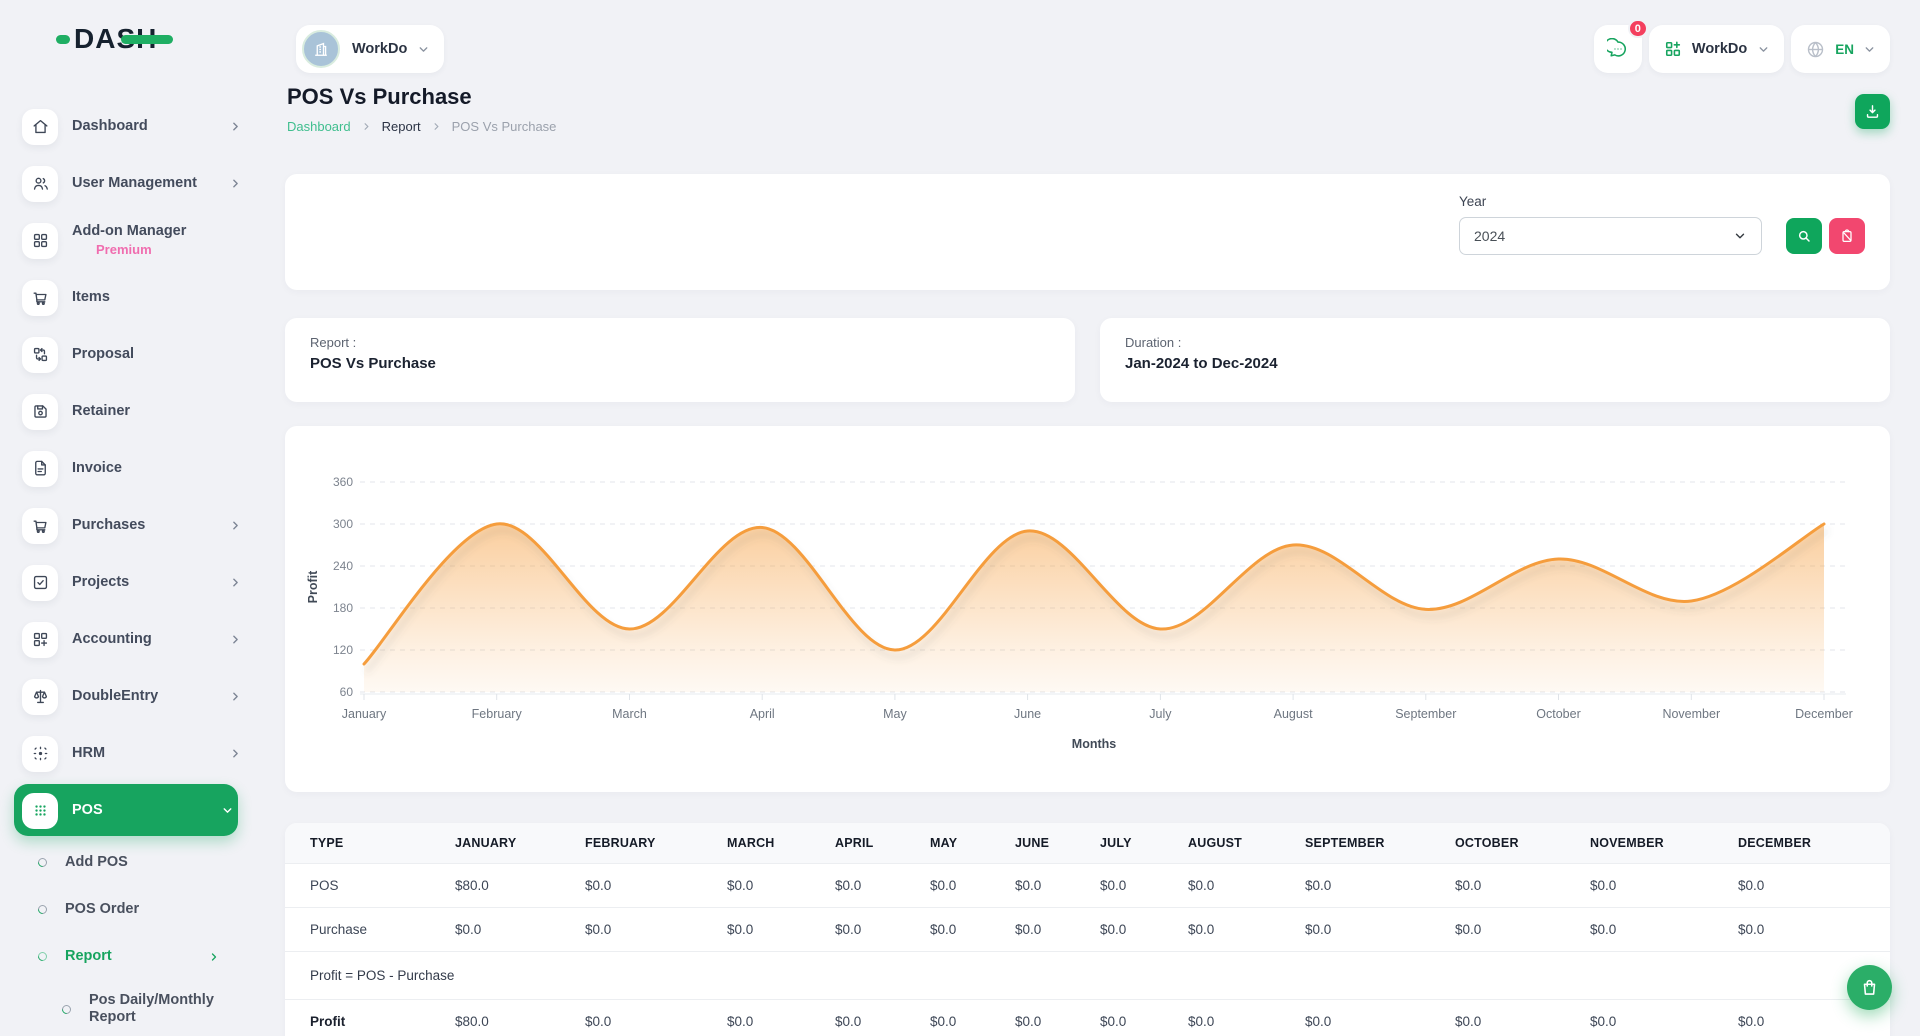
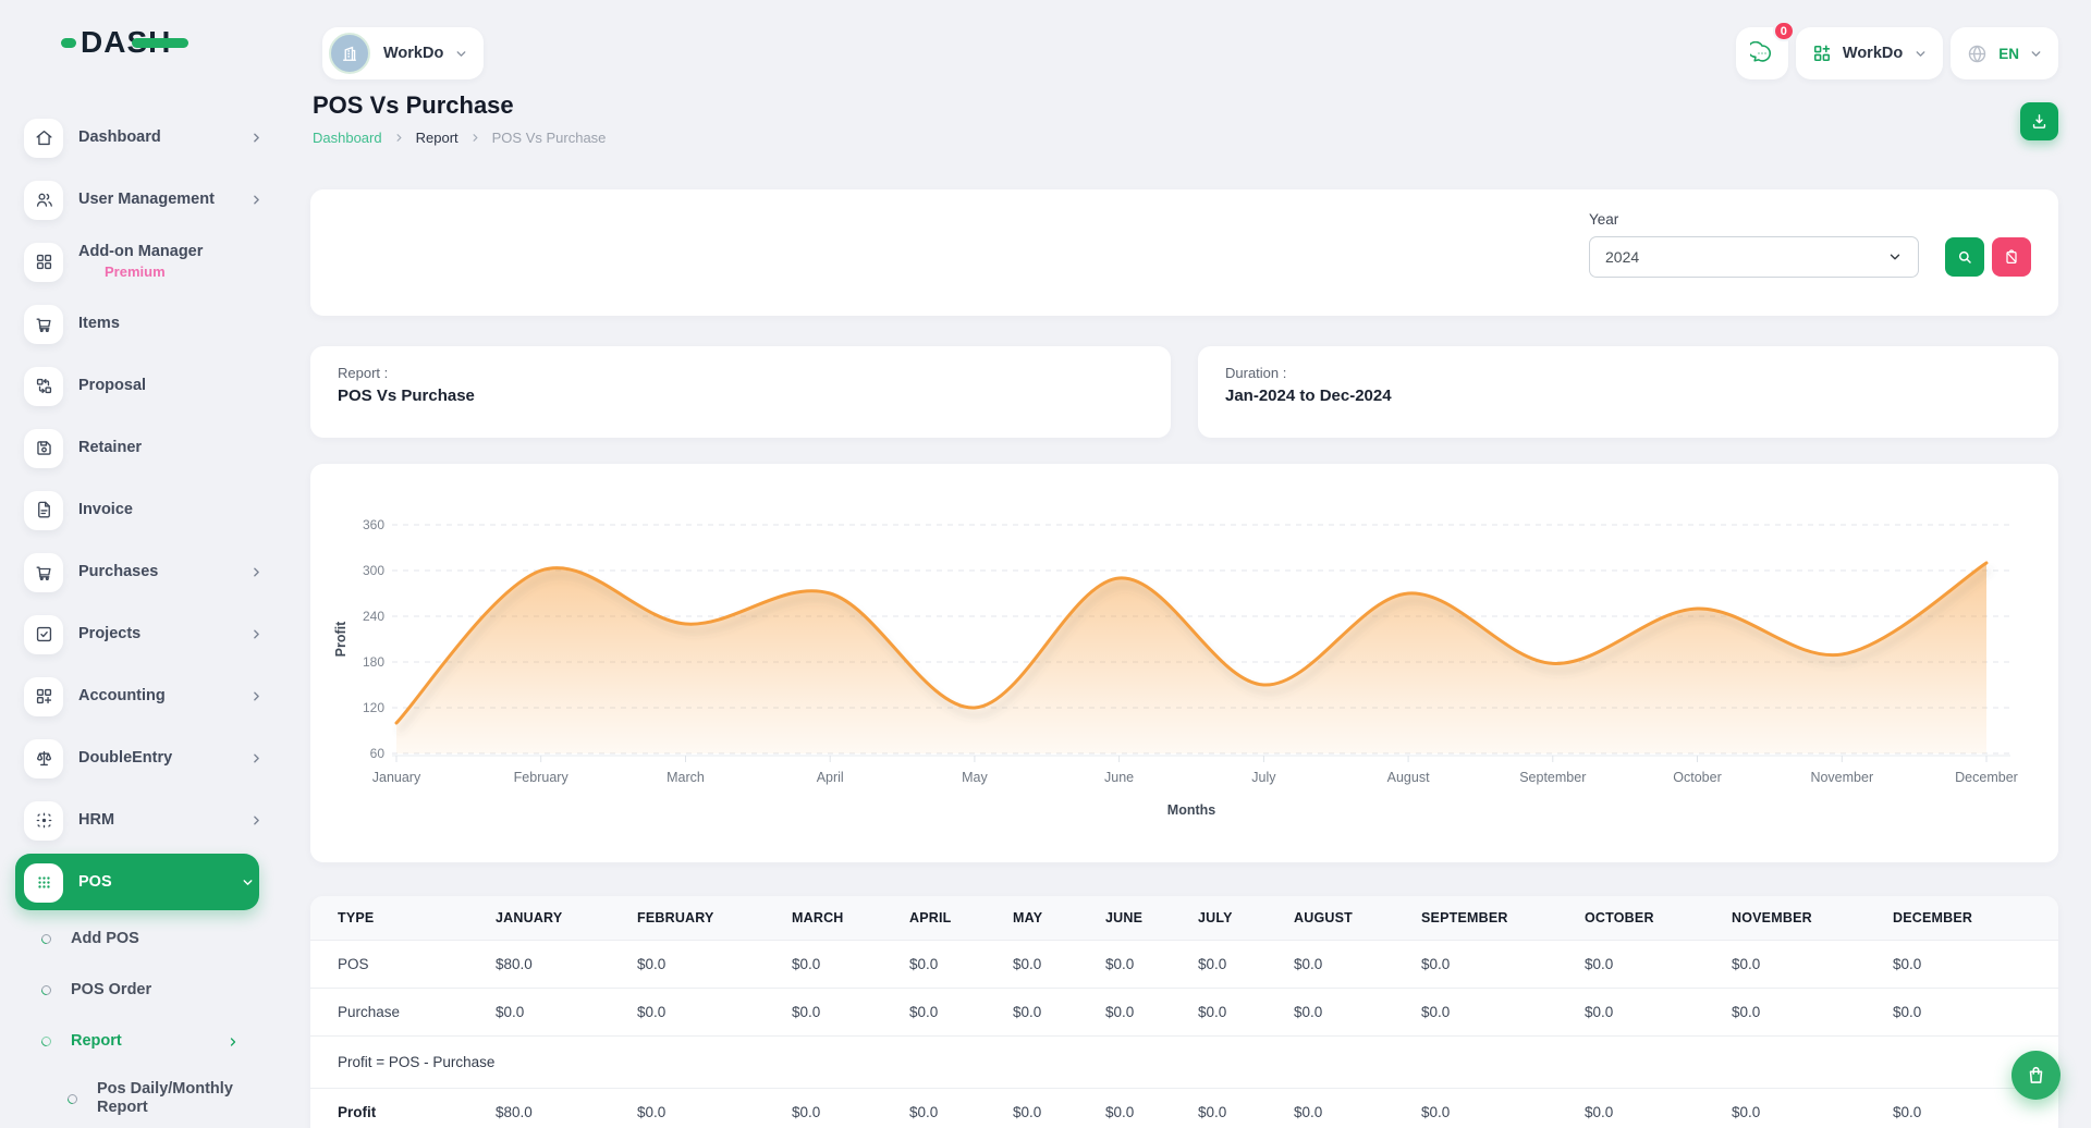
March: 150 -> 230
April: 300 -> 270
December: 300 -> 310
